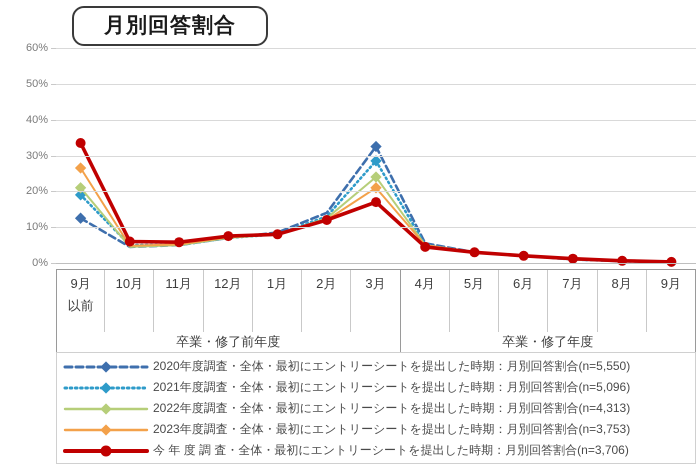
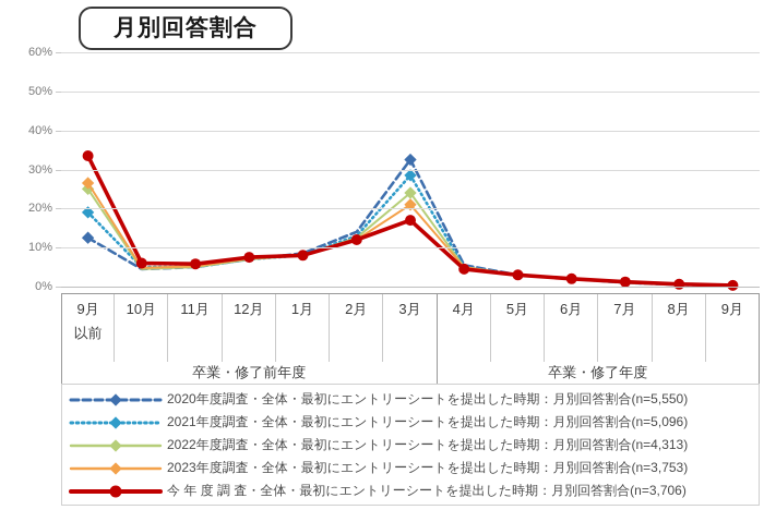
2022年度調査・全体・最初にエントリーシートを提出した時期：月別回答割合(n=4,313)/9月以前: 21% -> 25%
